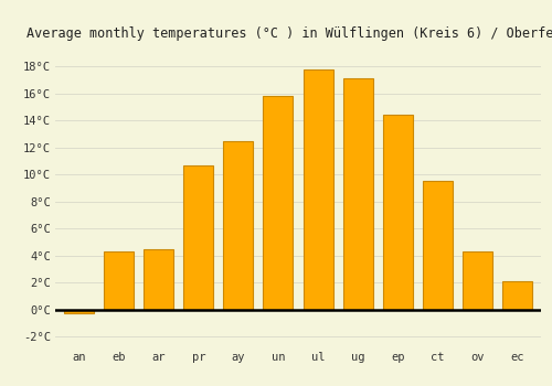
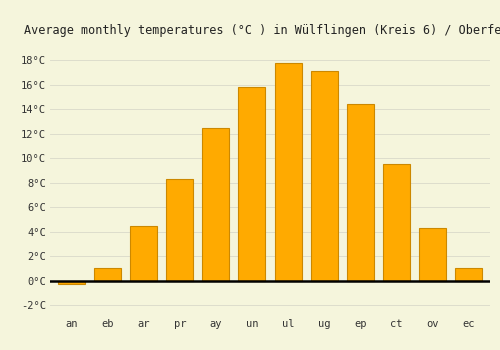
eb: 4.3°C -> 1.0°C
pr: 10.7°C -> 8.3°C
ec: 2.1°C -> 1.0°C
